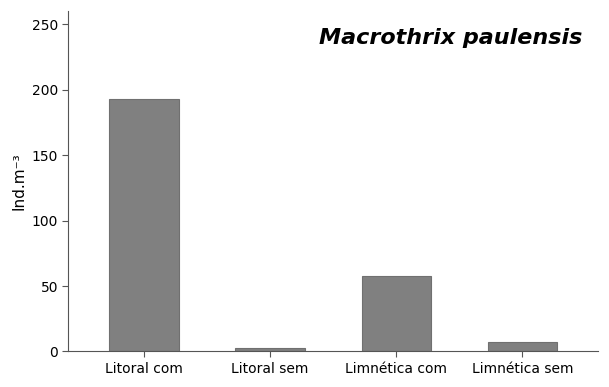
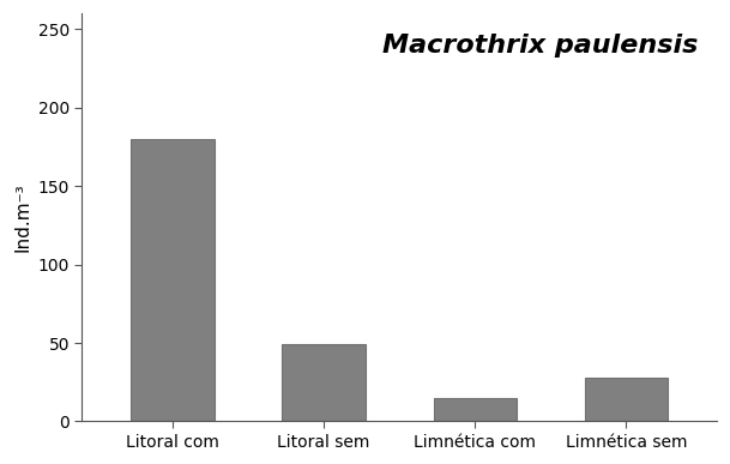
Litoral com: 193 -> 180
Litoral sem: 3 -> 49
Limnética com: 58 -> 15
Limnética sem: 7 -> 28
